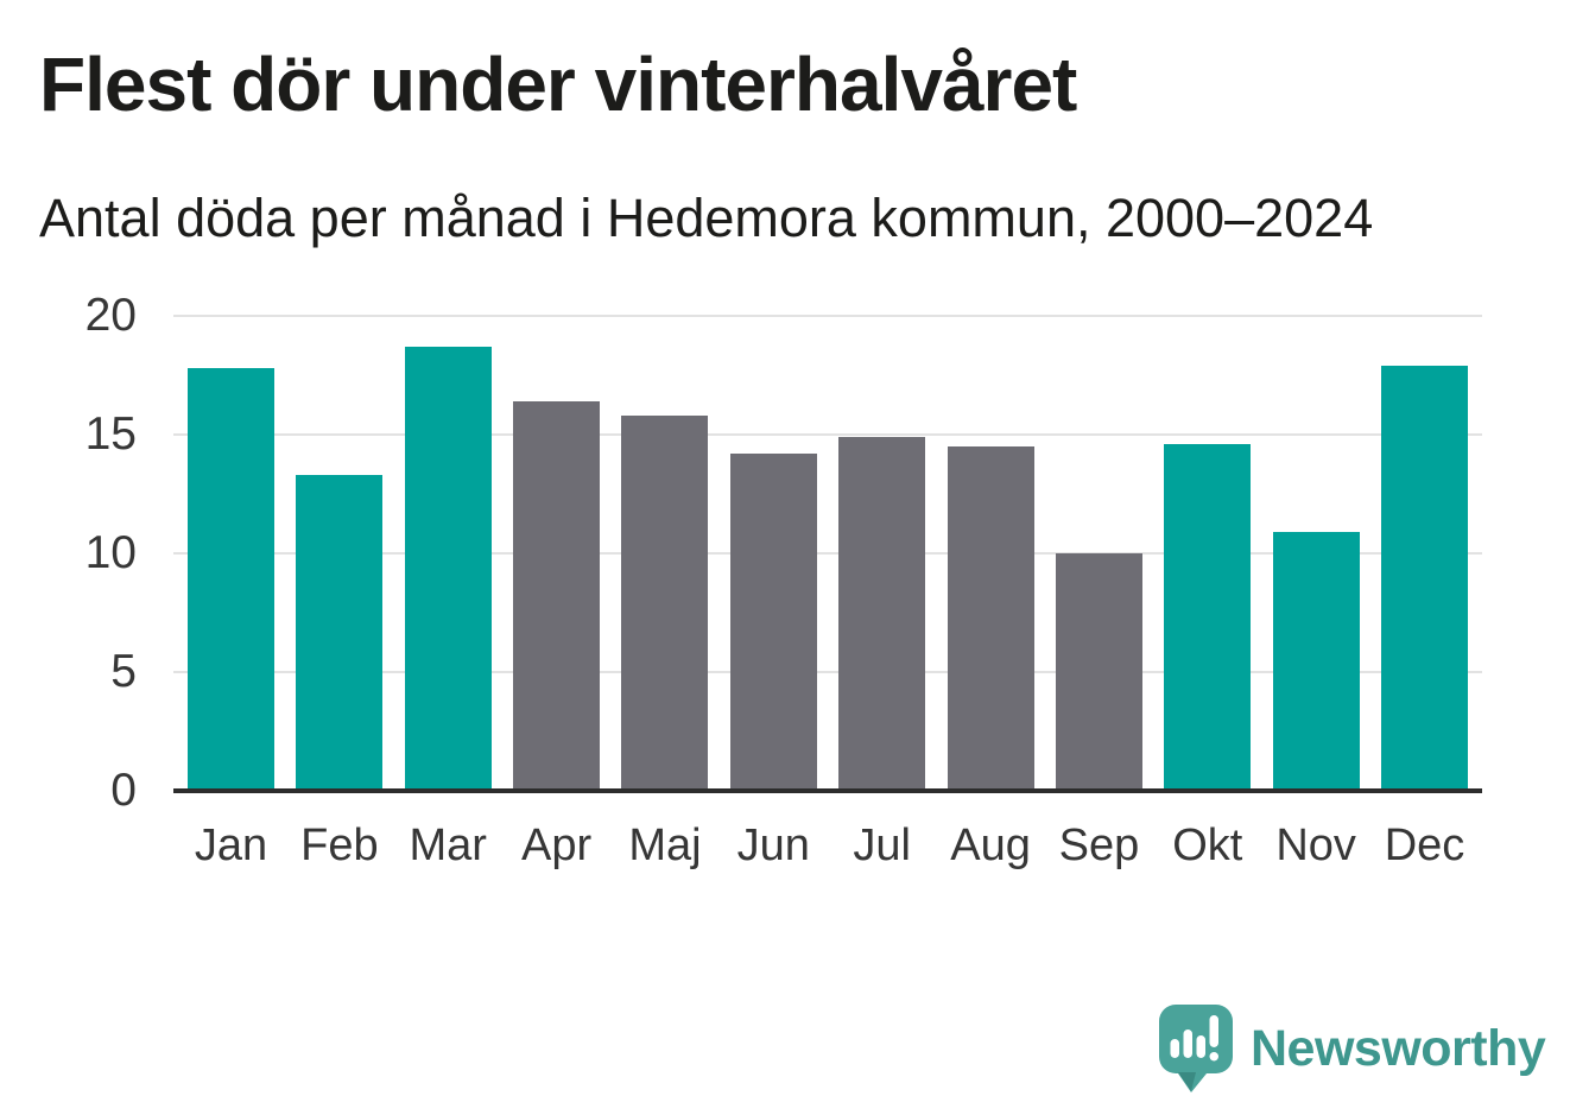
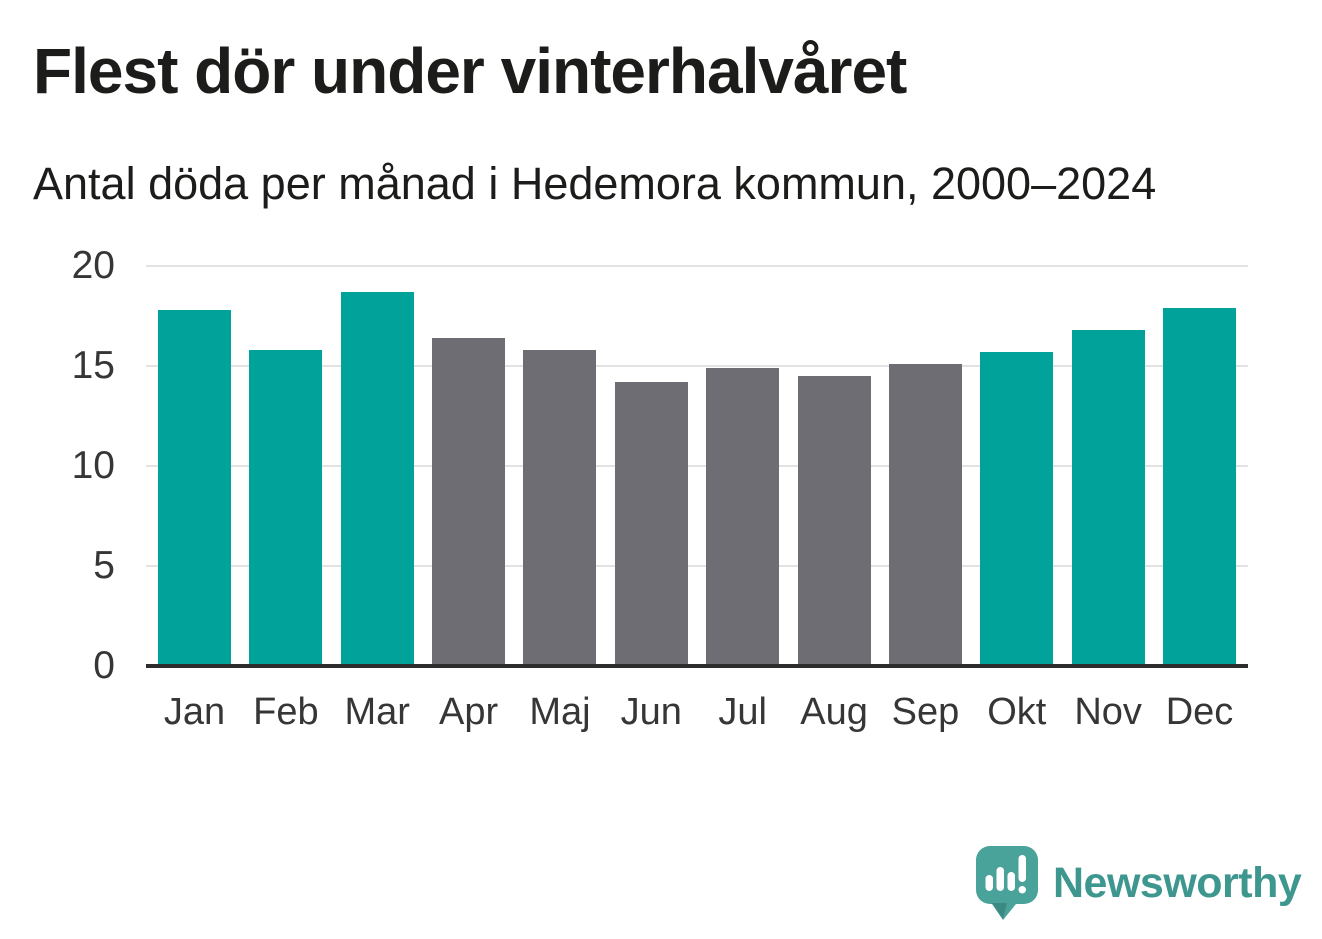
Feb: 13.3 -> 15.8
Sep: 10.0 -> 15.1
Okt: 14.6 -> 15.7
Nov: 10.9 -> 16.8
